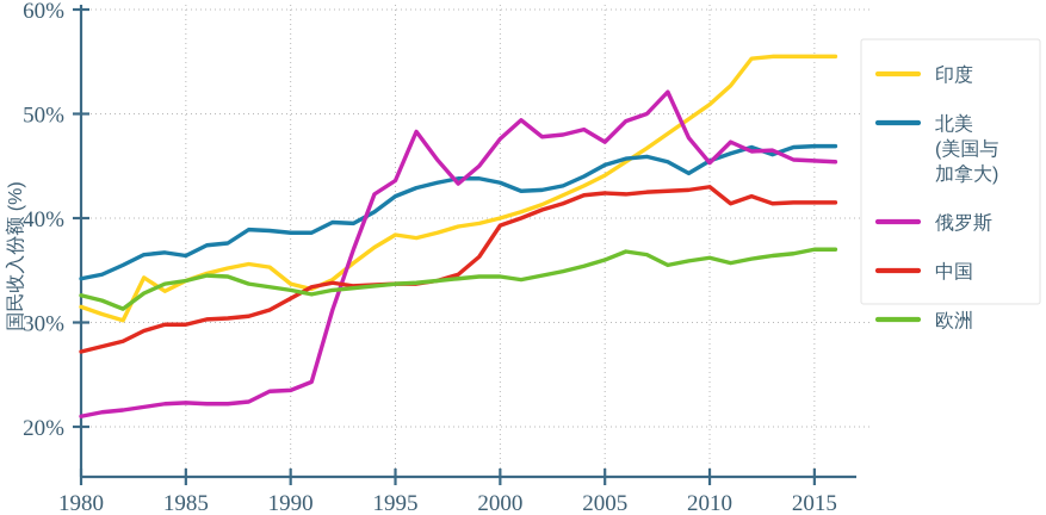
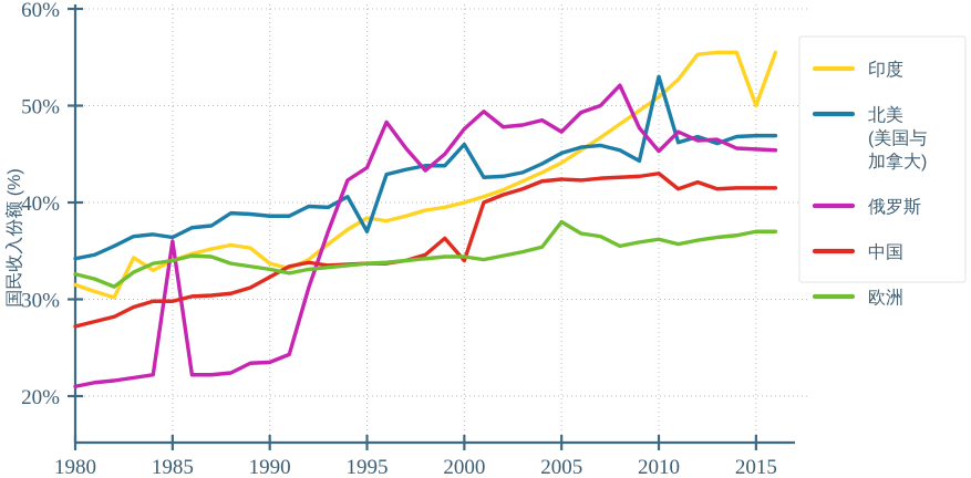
俄罗斯/1985: 22% -> 36%
北美 (美国与 加拿大)/1995: 42% -> 37%
北美 (美国与 加拿大)/2000: 43% -> 46%
中国/2000: 39% -> 34%
欧洲/2005: 36% -> 38%
北美 (美国与 加拿大)/2010: 46% -> 53%
印度/2015: 56% -> 50%
